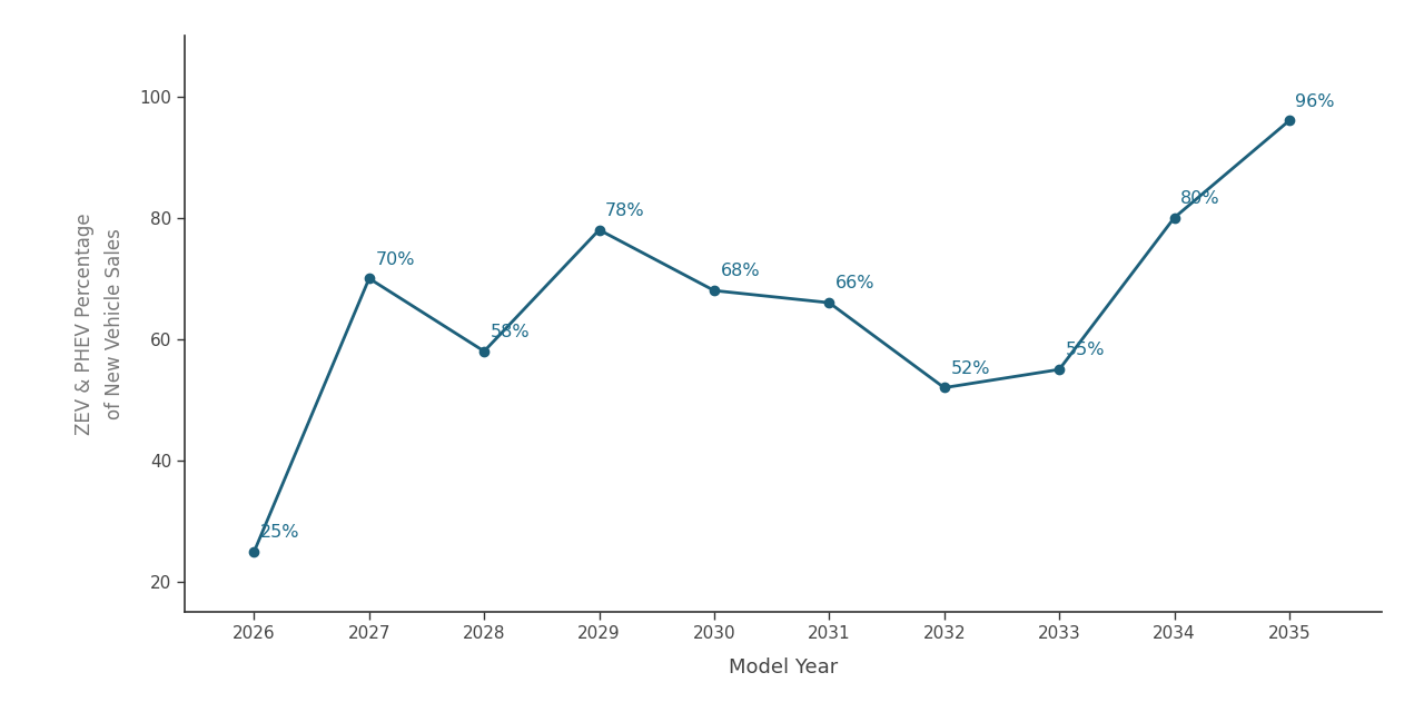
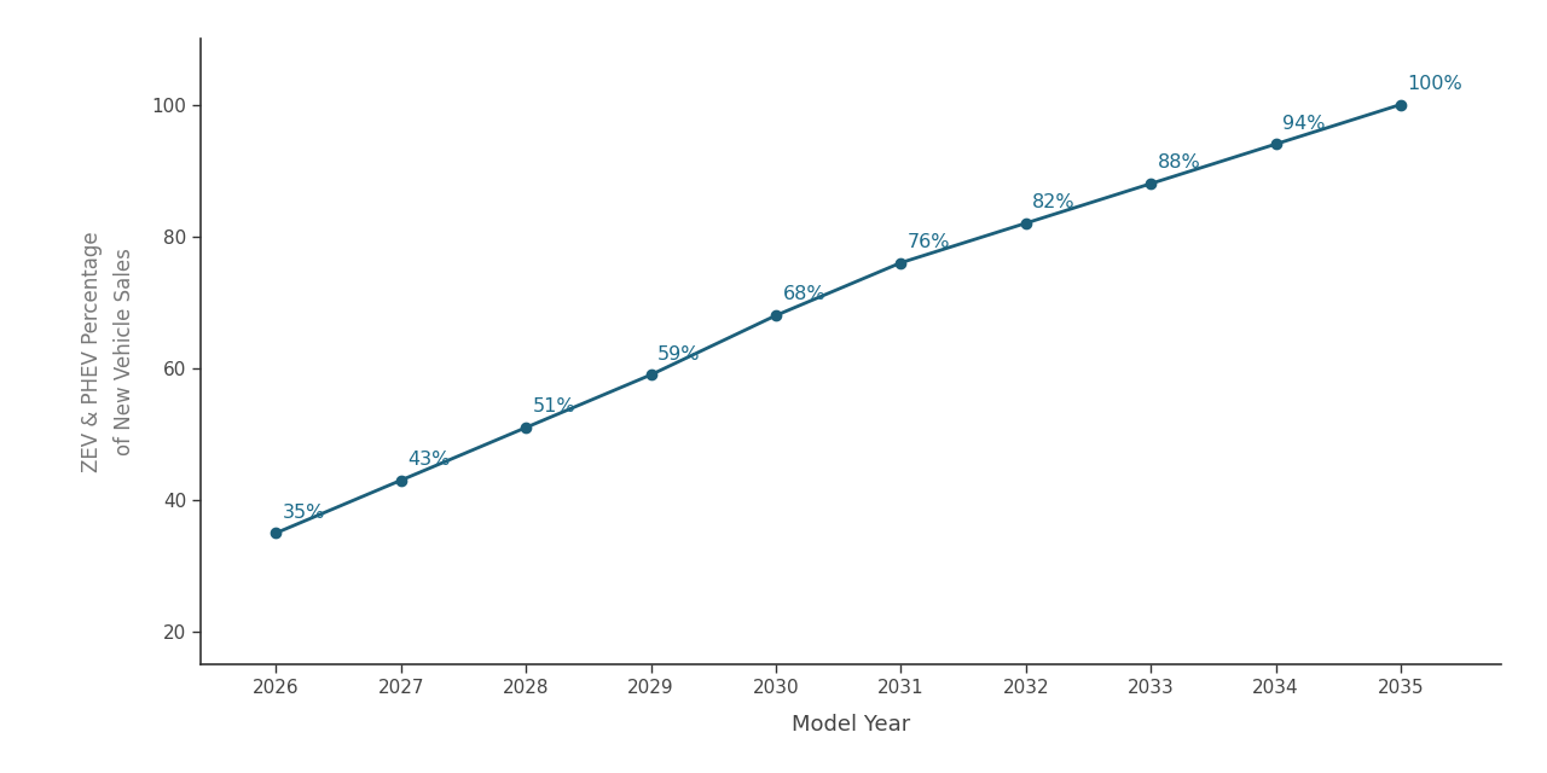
2026: 25% -> 35%
2027: 70% -> 43%
2028: 58% -> 51%
2029: 78% -> 59%
2031: 66% -> 76%
2032: 52% -> 82%
2033: 55% -> 88%
2034: 80% -> 94%
2035: 96% -> 100%
